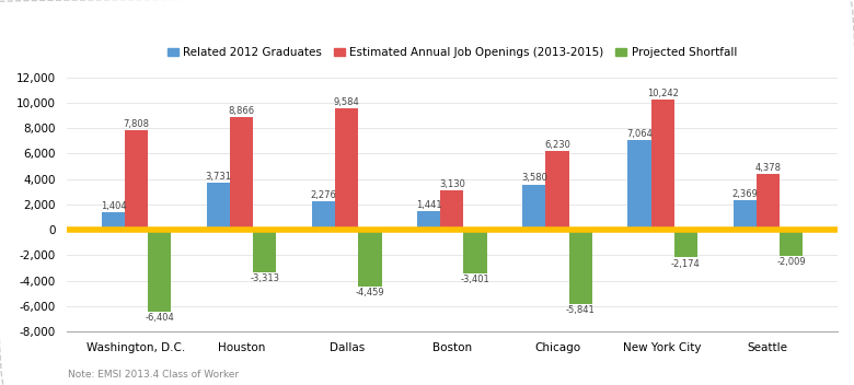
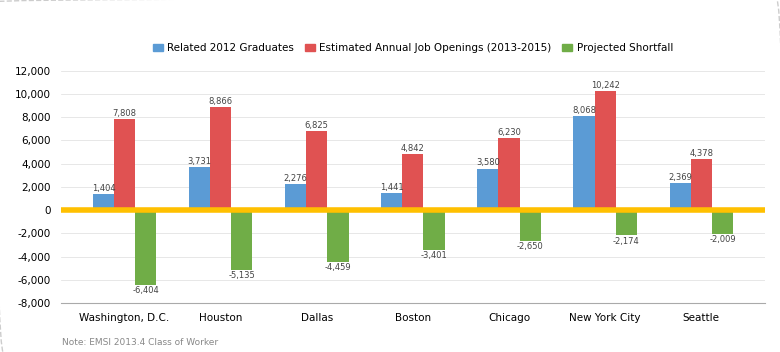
Projected Shortfall/Houston: -3,313 -> -5,135
Estimated Annual Job Openings (2013-2015)/Dallas: 9,584 -> 6,825
Estimated Annual Job Openings (2013-2015)/Boston: 3,130 -> 4,842
Projected Shortfall/Chicago: -5,841 -> -2,650
Related 2012 Graduates/New York City: 7,064 -> 8,068
